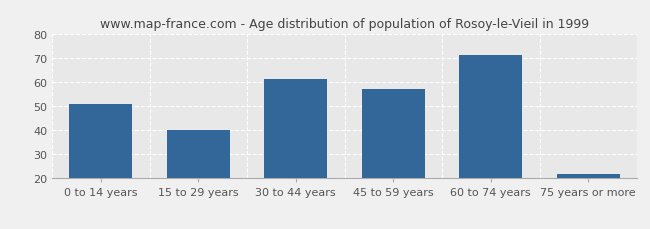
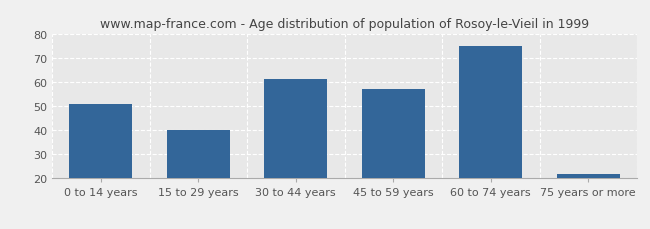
60 to 74 years: 71 -> 75
